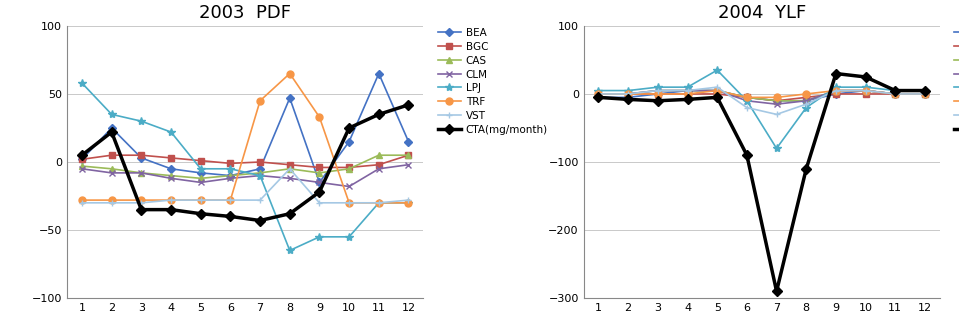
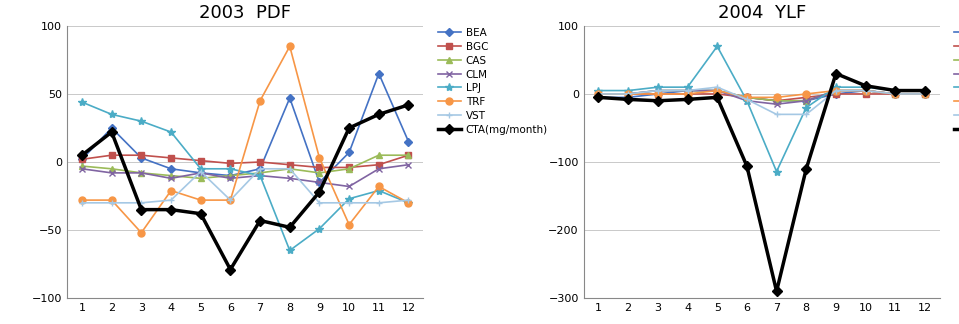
2003 PDF/LPJ/1: 58 -> 44
2003 PDF/TRF/3: -28 -> -52
2003 PDF/TRF/4: -28 -> -21
2003 PDF/CLM/5: -15 -> -8
2003 PDF/VST/5: -28 -> -7
2003 PDF/CTA(mg/month)/6: -40 -> -79
2003 PDF/VST/7: -28 -> -5
2003 PDF/TRF/8: 65 -> 85
2003 PDF/CTA(mg/month)/8: -38 -> -48
2003 PDF/LPJ/9: -55 -> -49
2003 PDF/TRF/9: 33 -> 3
2003 PDF/BEA/10: 15 -> 7
2003 PDF/LPJ/10: -55 -> -27
2003 PDF/TRF/10: -30 -> -46
2003 PDF/LPJ/11: -30 -> -21
2003 PDF/TRF/11: -30 -> -18
2004 YLF/LPJ/5: 35 -> 70
2004 YLF/VST/6: -20 -> -8
2004 YLF/CTA(mg/month)/6: -90 -> -106
2004 YLF/LPJ/7: -80 -> -114
2004 YLF/VST/8: -15 -> -30
2004 YLF/CTA(mg/month)/10: 25 -> 12
